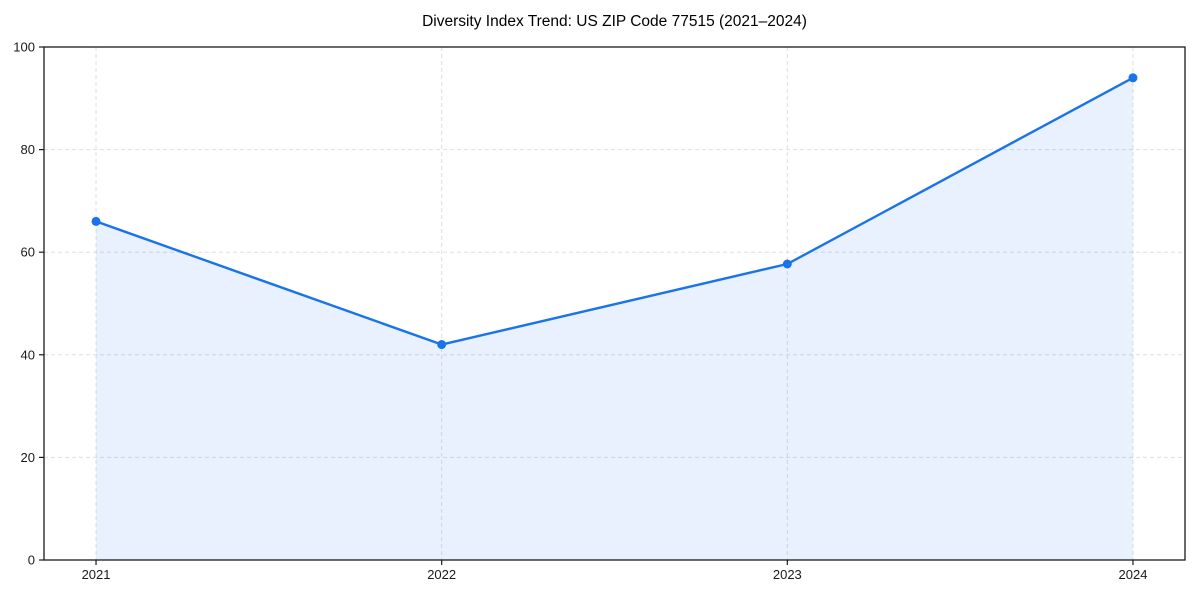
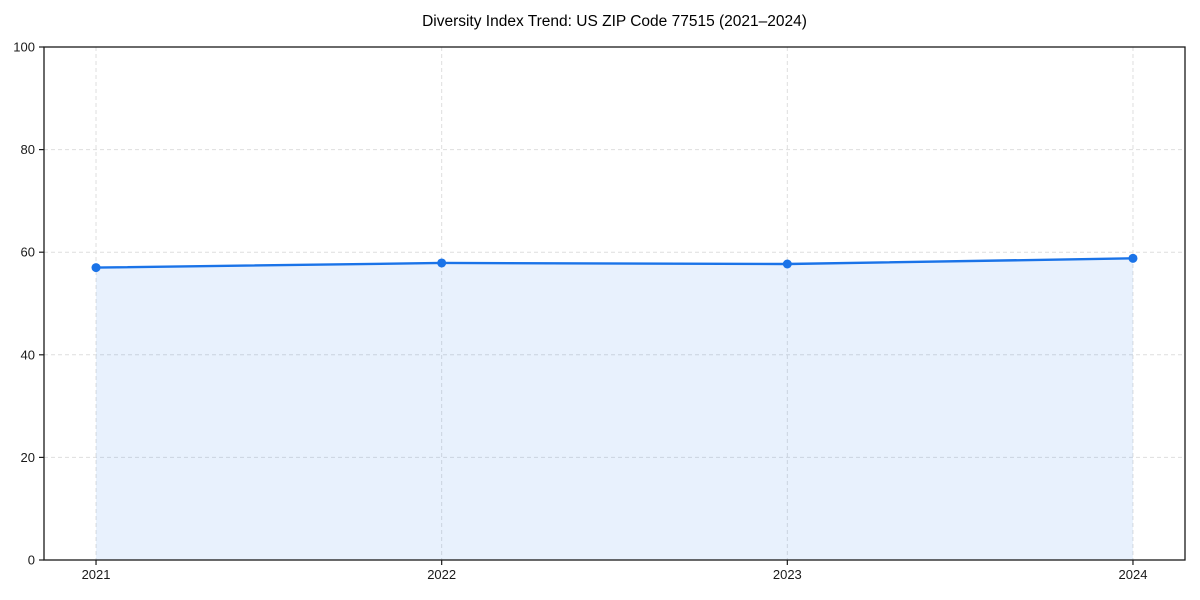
2021: 66 -> 57
2022: 42 -> 58
2024: 94 -> 59
